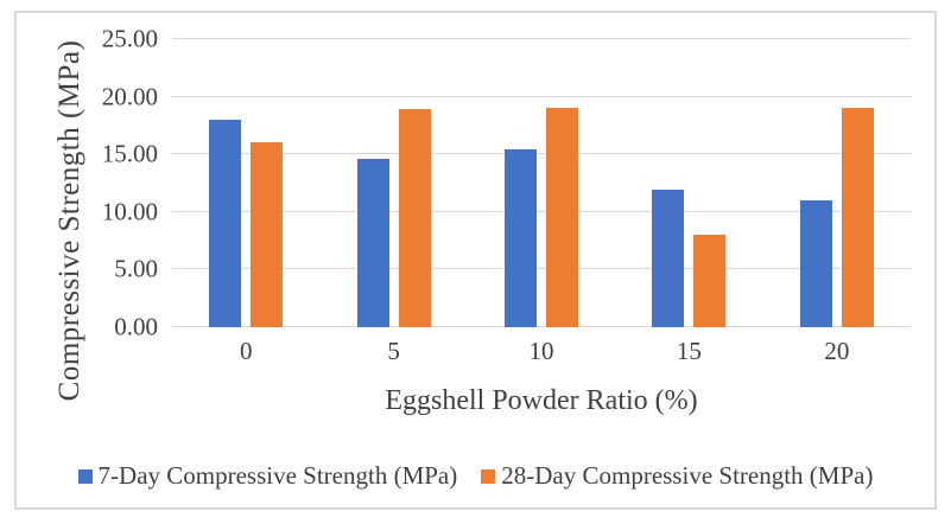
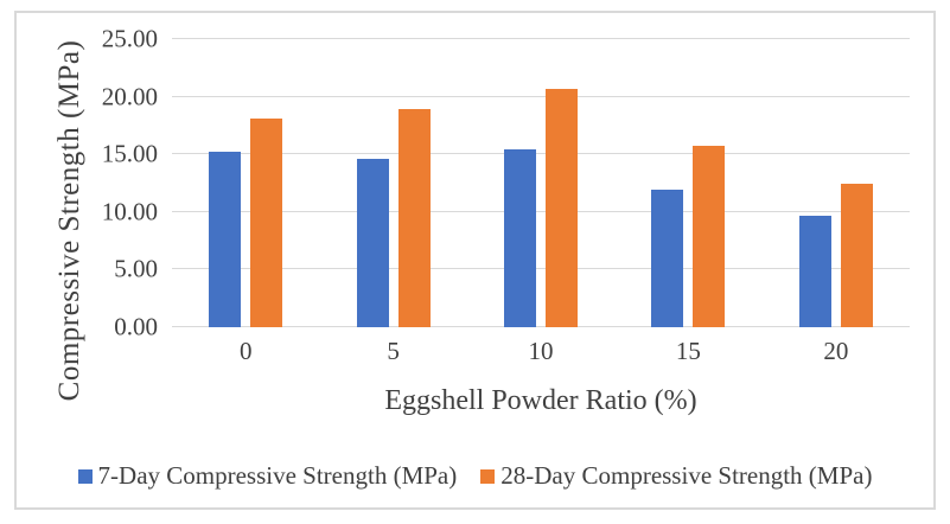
7-Day Compressive Strength (MPa)/0: 18 -> 15
28-Day Compressive Strength (MPa)/0: 16 -> 18
28-Day Compressive Strength (MPa)/10: 19 -> 21
28-Day Compressive Strength (MPa)/15: 8 -> 16
7-Day Compressive Strength (MPa)/20: 11 -> 10
28-Day Compressive Strength (MPa)/20: 19 -> 12
